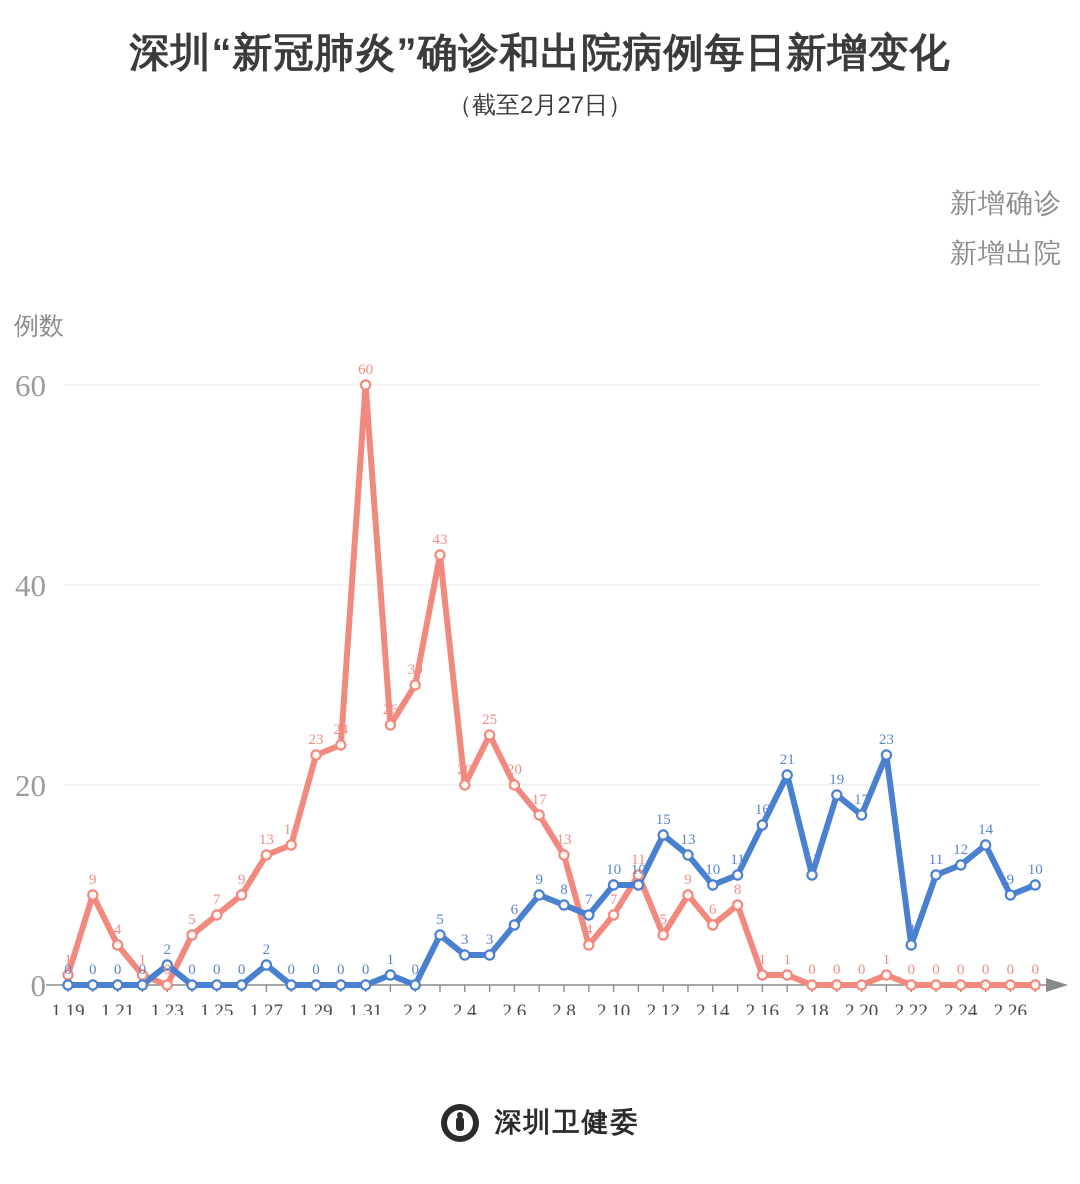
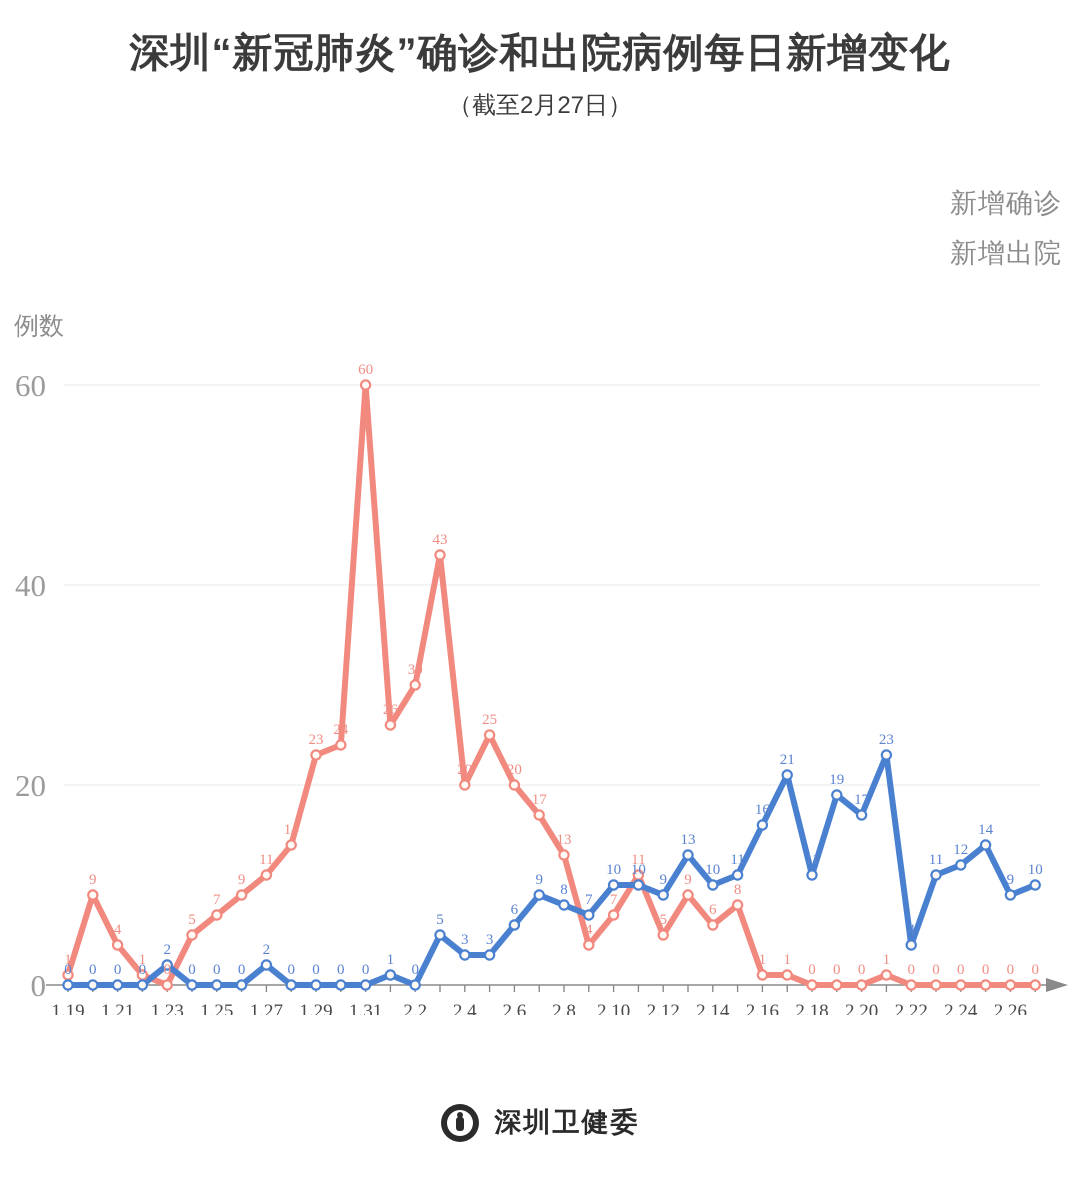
新增确诊/1.27: 13 -> 11
新增出院/2.12: 15 -> 9
